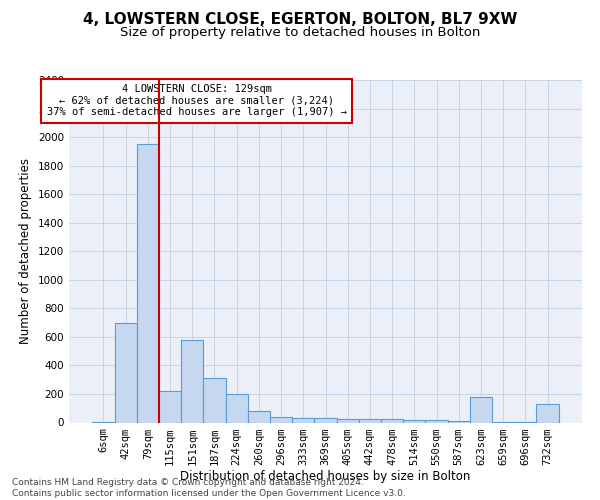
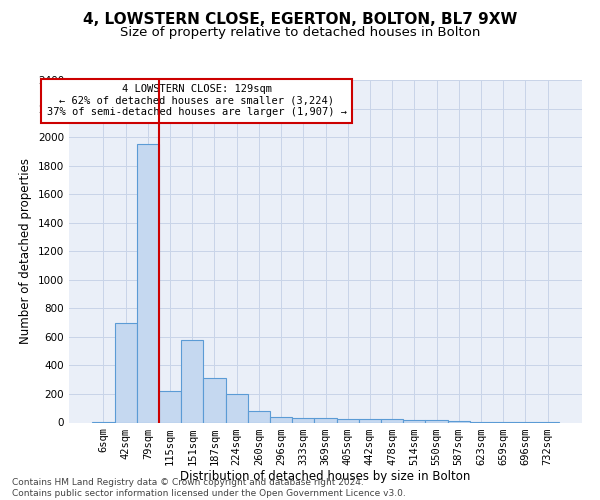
623sqm: 180 -> 0
732sqm: 130 -> 0
